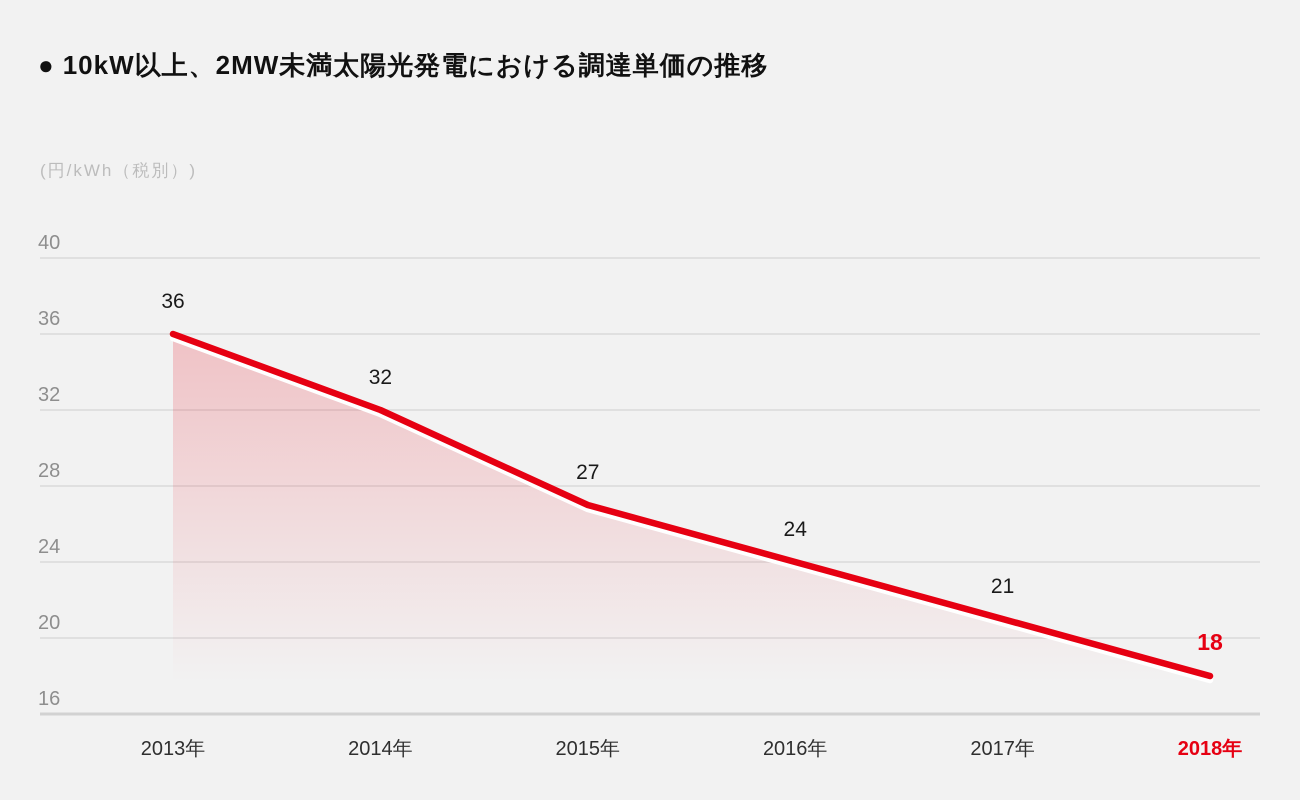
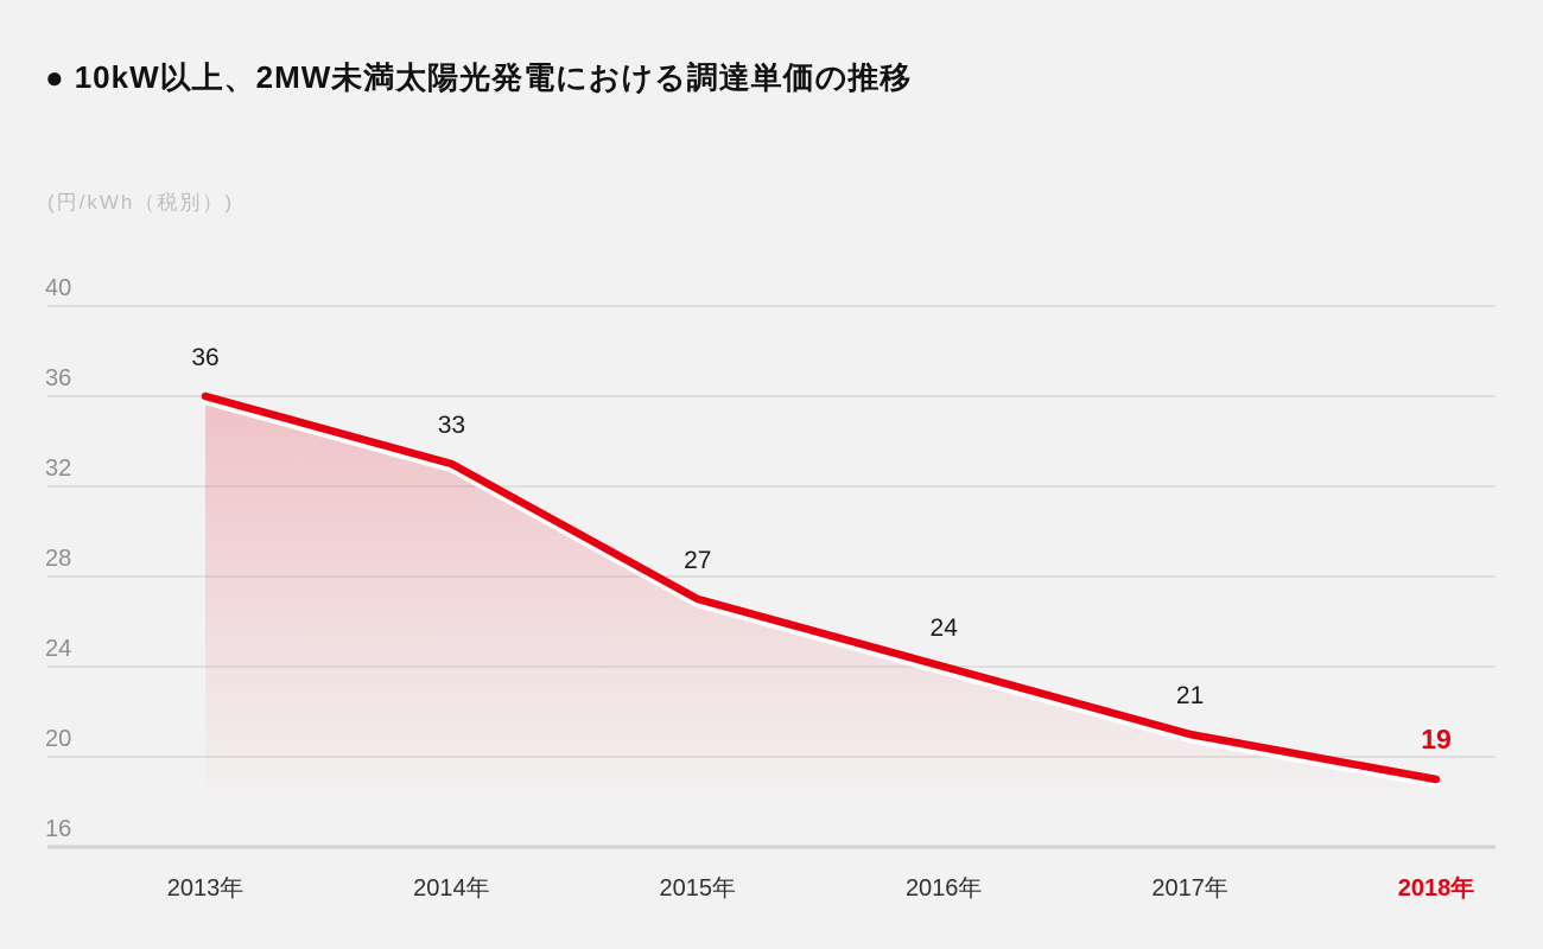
2014年: 32 -> 33
2018年: 18 -> 19
